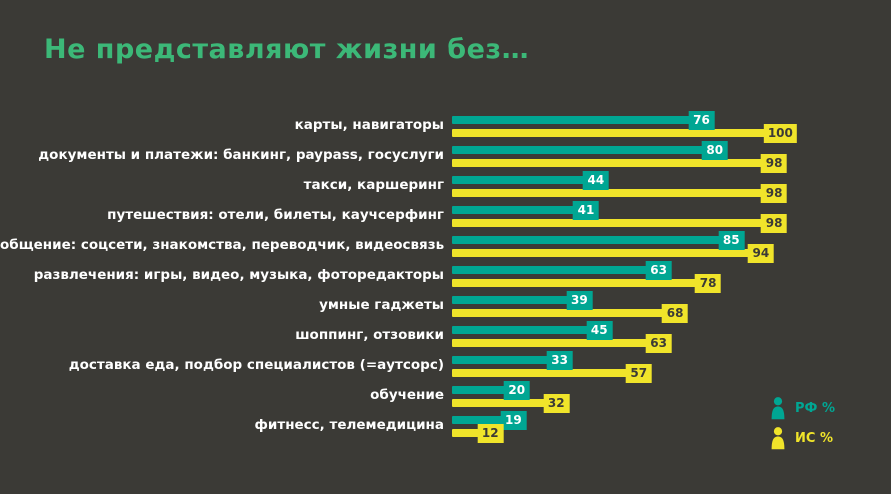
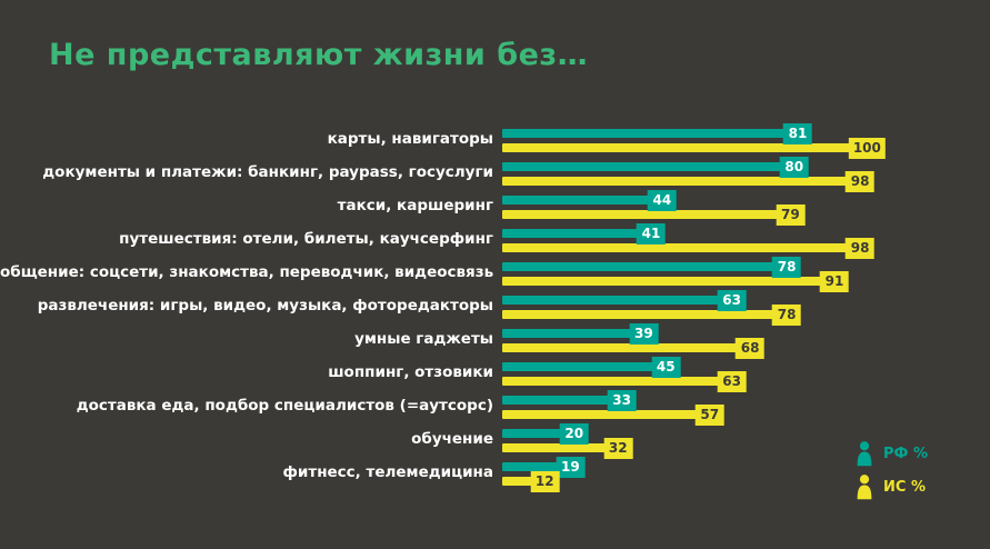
РФ %/карты, навигаторы: 76 -> 81
ИС %/такси, каршеринг: 98 -> 79
РФ %/общение: соцсети, знакомства, переводчик, видеосвязь: 85 -> 78
ИС %/общение: соцсети, знакомства, переводчик, видеосвязь: 94 -> 91
